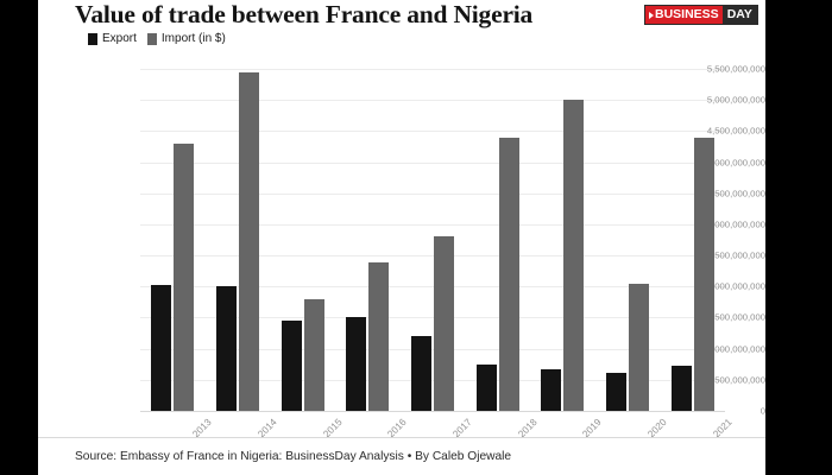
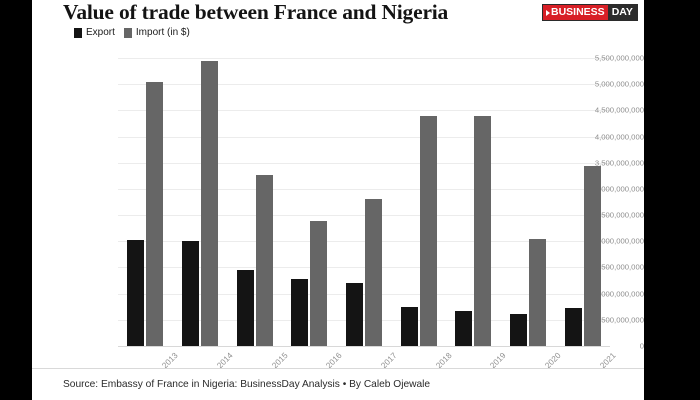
Import (in $)/2013: 4300000000 -> 5000000000
Import (in $)/2015: 1800000000 -> 3300000000
Export/2016: 1500000000 -> 1300000000
Import (in $)/2019: 5000000000 -> 4400000000
Import (in $)/2021: 4400000000 -> 3400000000
